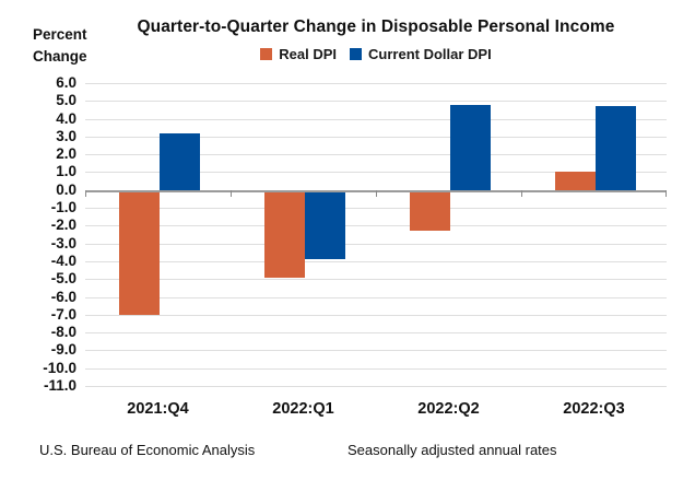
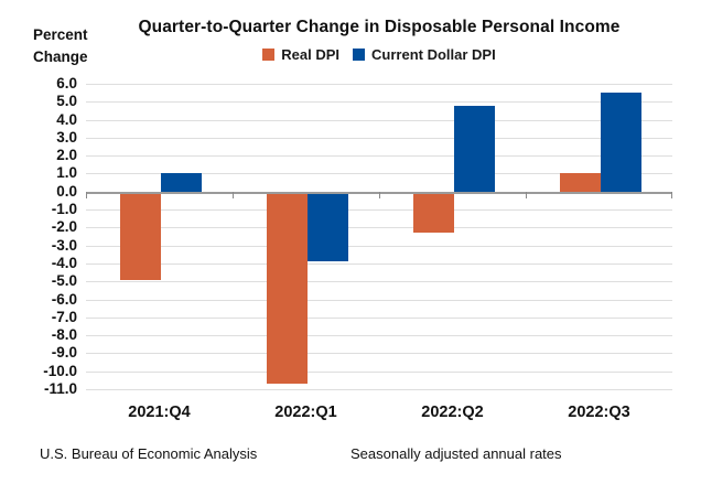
Real DPI/2021:Q4: -7.0 -> -4.9
Current Dollar DPI/2021:Q4: 3.2 -> 1.0
Real DPI/2022:Q1: -4.9 -> -10.7
Current Dollar DPI/2022:Q3: 4.7 -> 5.5
